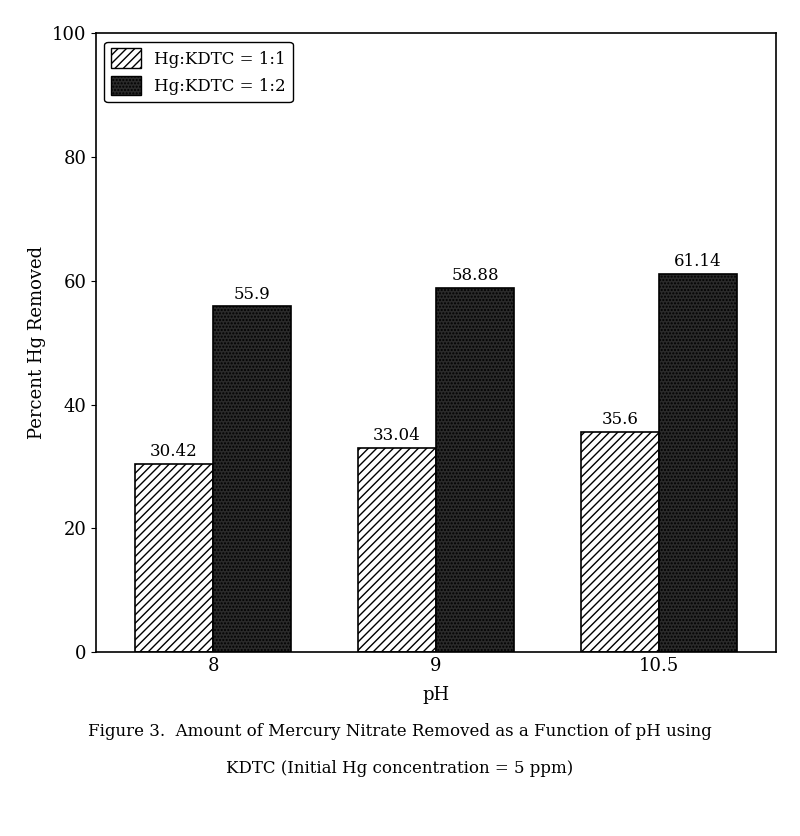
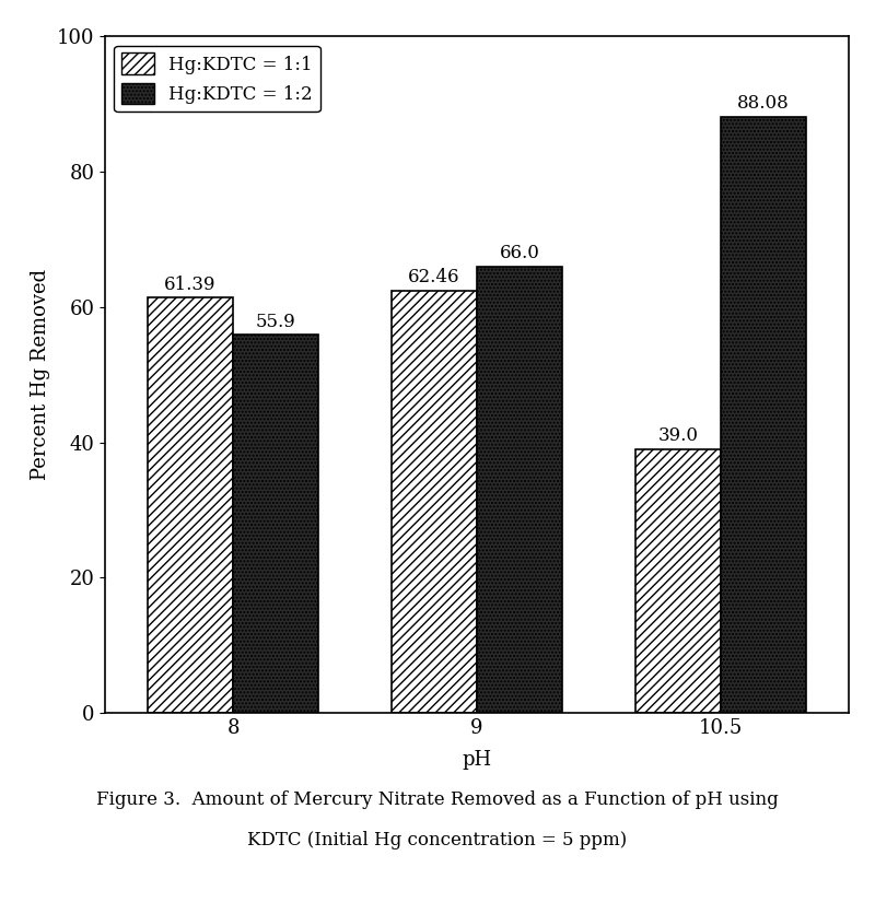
Hg:KDTC = 1:1/8: 30.42 -> 61.39
Hg:KDTC = 1:1/9: 33.04 -> 62.46
Hg:KDTC = 1:2/9: 58.88 -> 66.0
Hg:KDTC = 1:1/10.5: 35.6 -> 39.0
Hg:KDTC = 1:2/10.5: 61.14 -> 88.08
